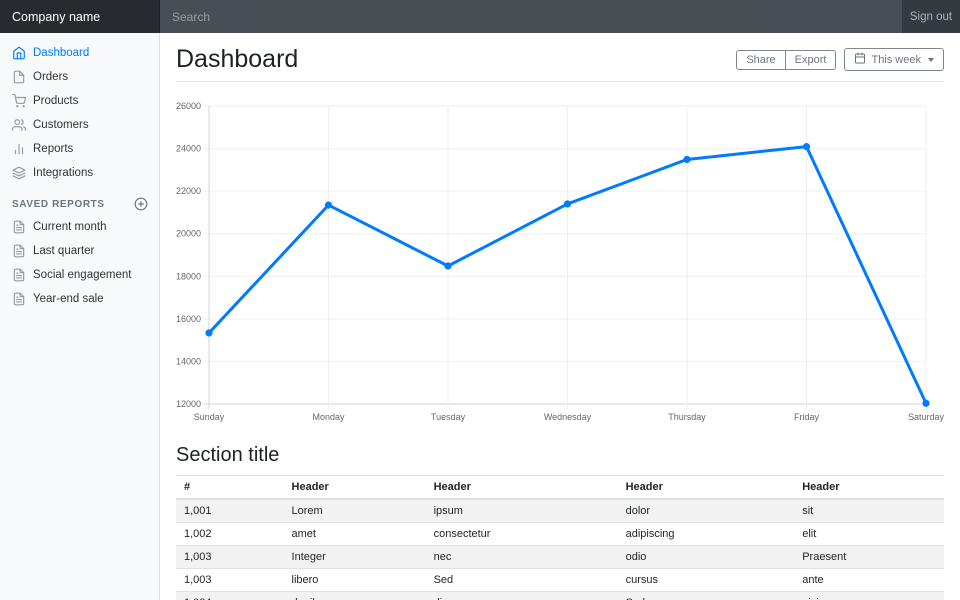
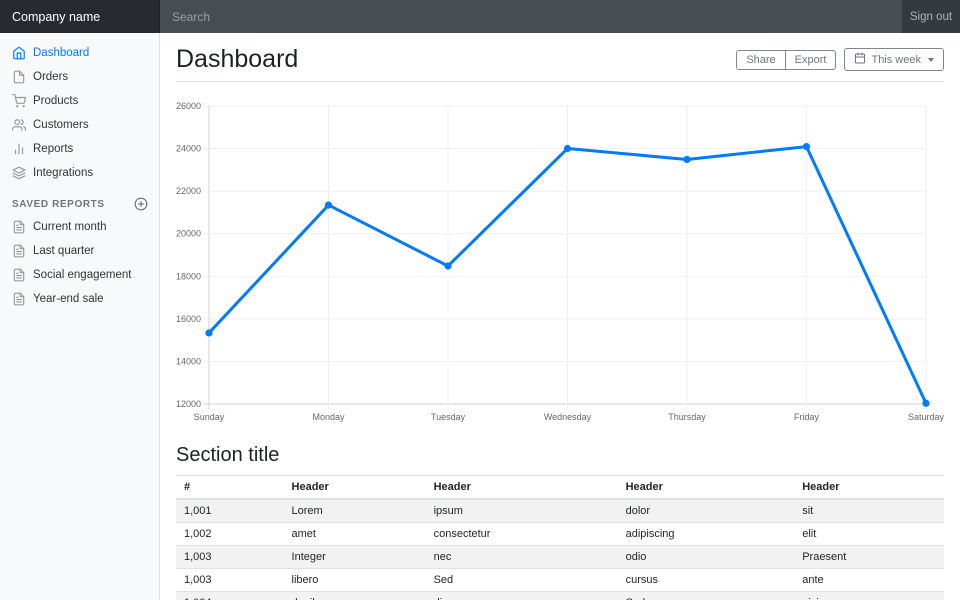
Wednesday: 21400 -> 24000
